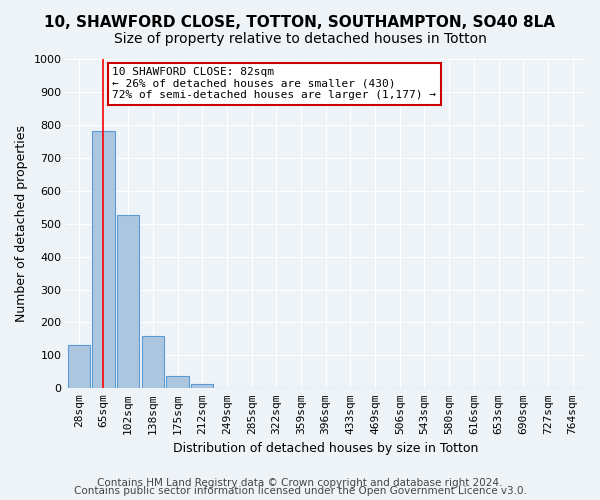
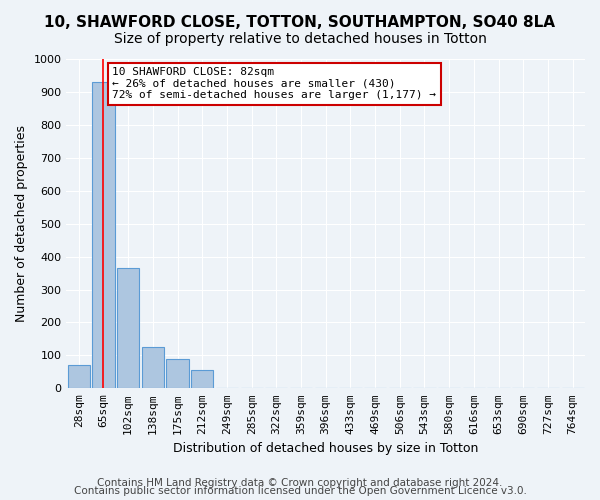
28sqm: 130 -> 70
65sqm: 780 -> 930
102sqm: 525 -> 365
138sqm: 158 -> 125
175sqm: 37 -> 90
212sqm: 14 -> 55
